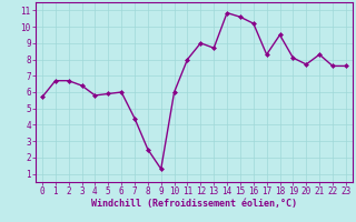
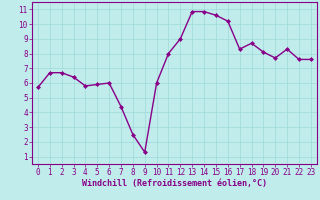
13: 8.7 -> 10.8
18: 9.5 -> 8.7
